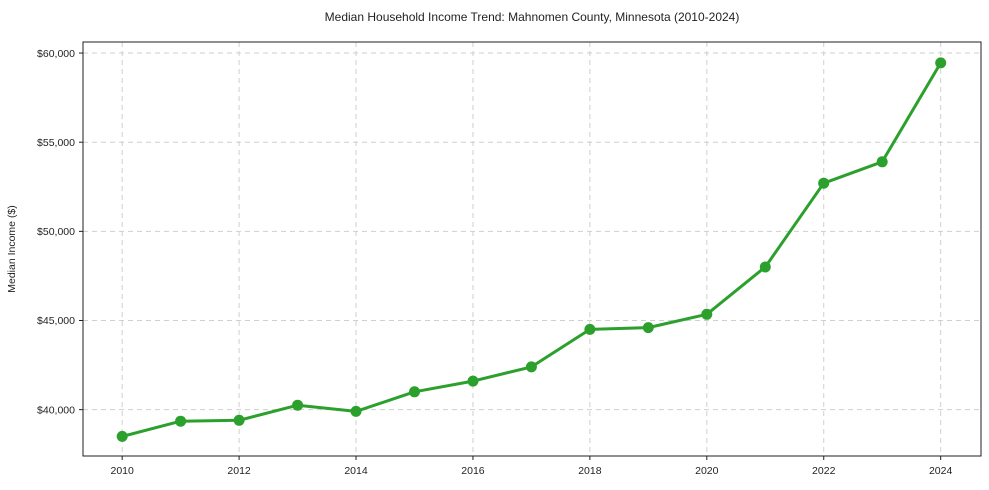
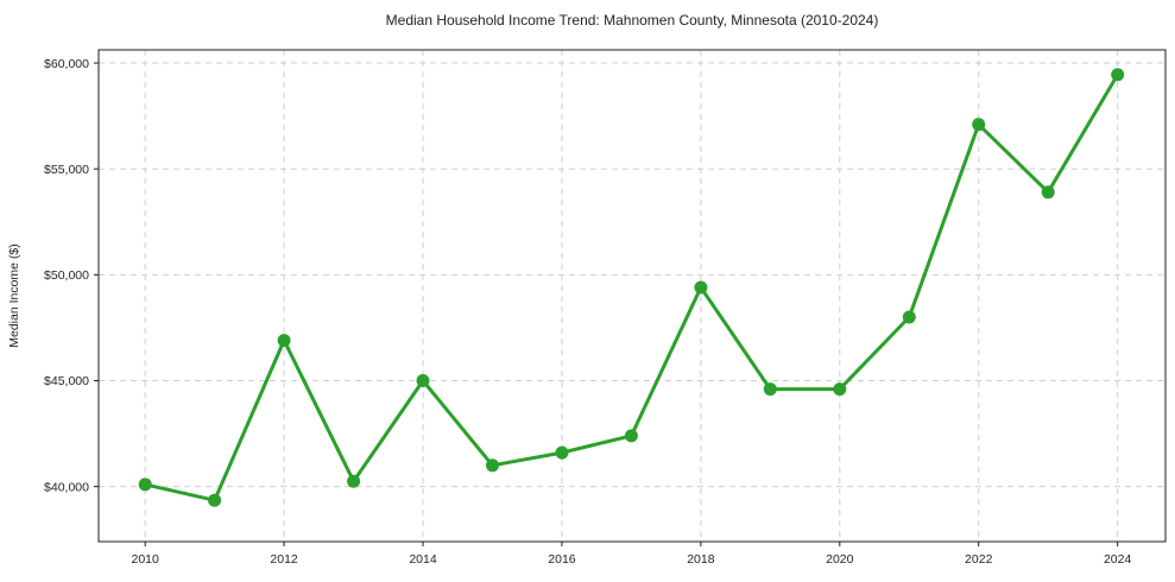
2010: $38500 -> $40100
2012: $39400 -> $46900
2014: $39900 -> $45000
2018: $44500 -> $49400
2020: $45400 -> $44600
2022: $52700 -> $57100
